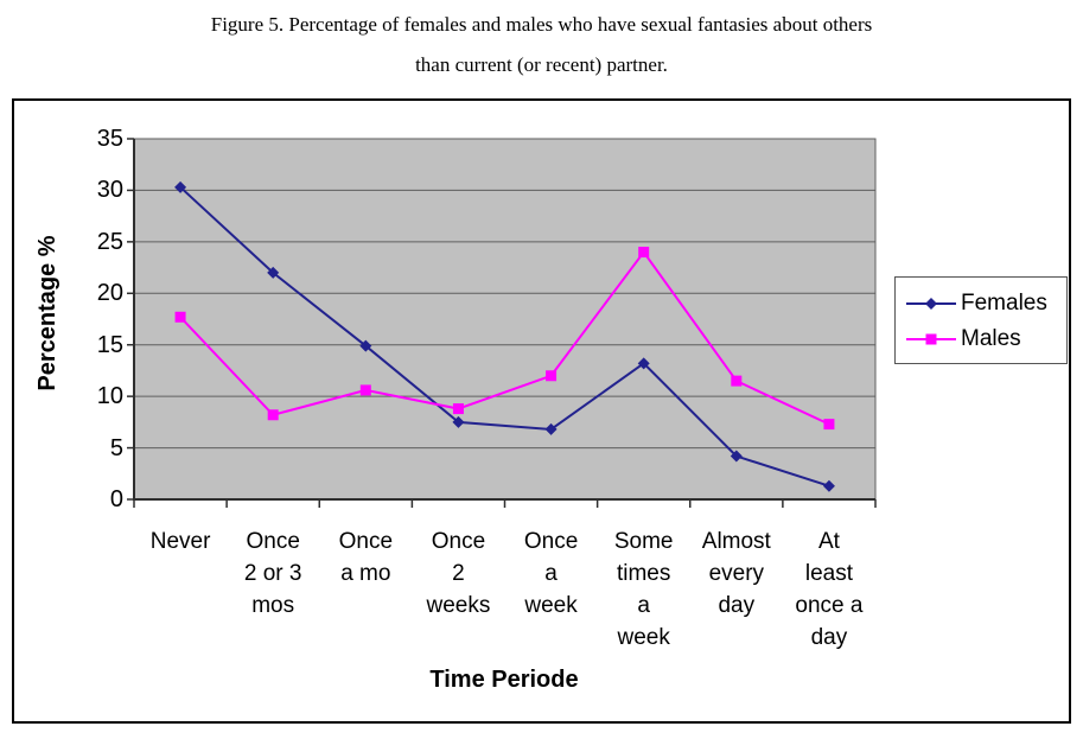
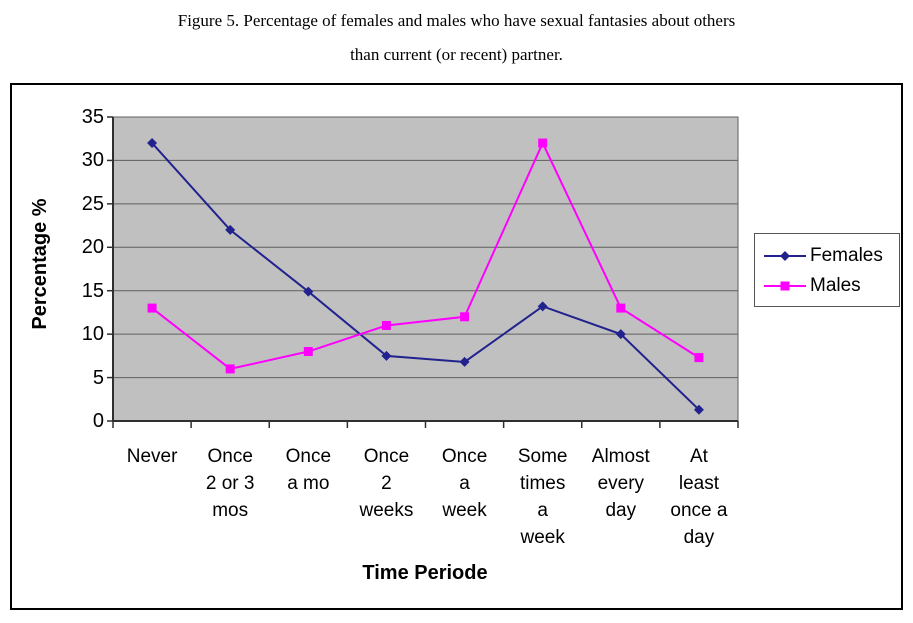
Females/Never: 30 -> 32
Males/Never: 18 -> 13
Males/Once 2 or 3 mos: 8 -> 6
Males/Once a mo: 11 -> 8
Males/Once 2 weeks: 9 -> 11
Males/Some times a week: 24 -> 32
Females/Almost every day: 4 -> 10
Males/Almost every day: 12 -> 13
